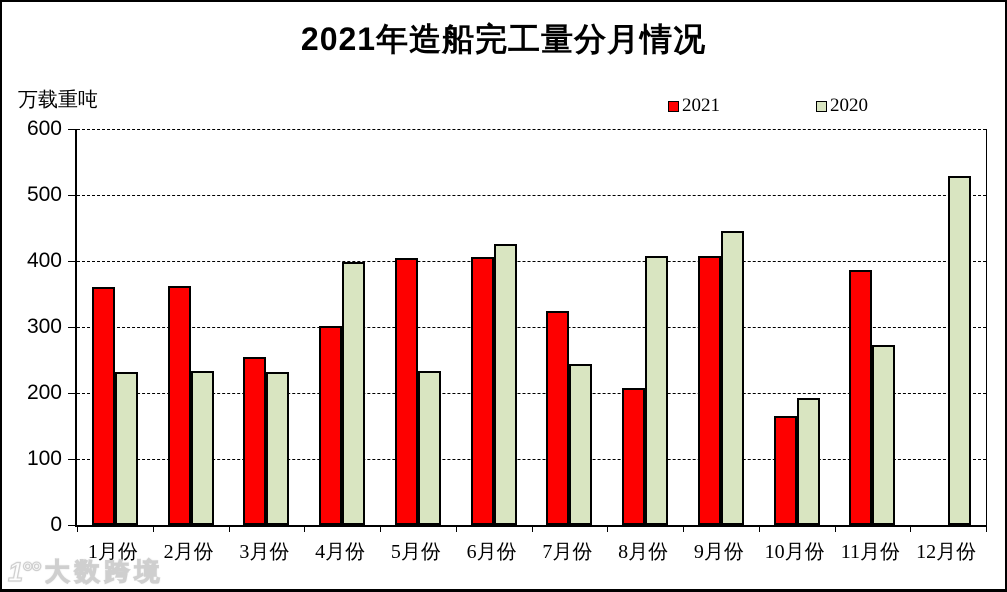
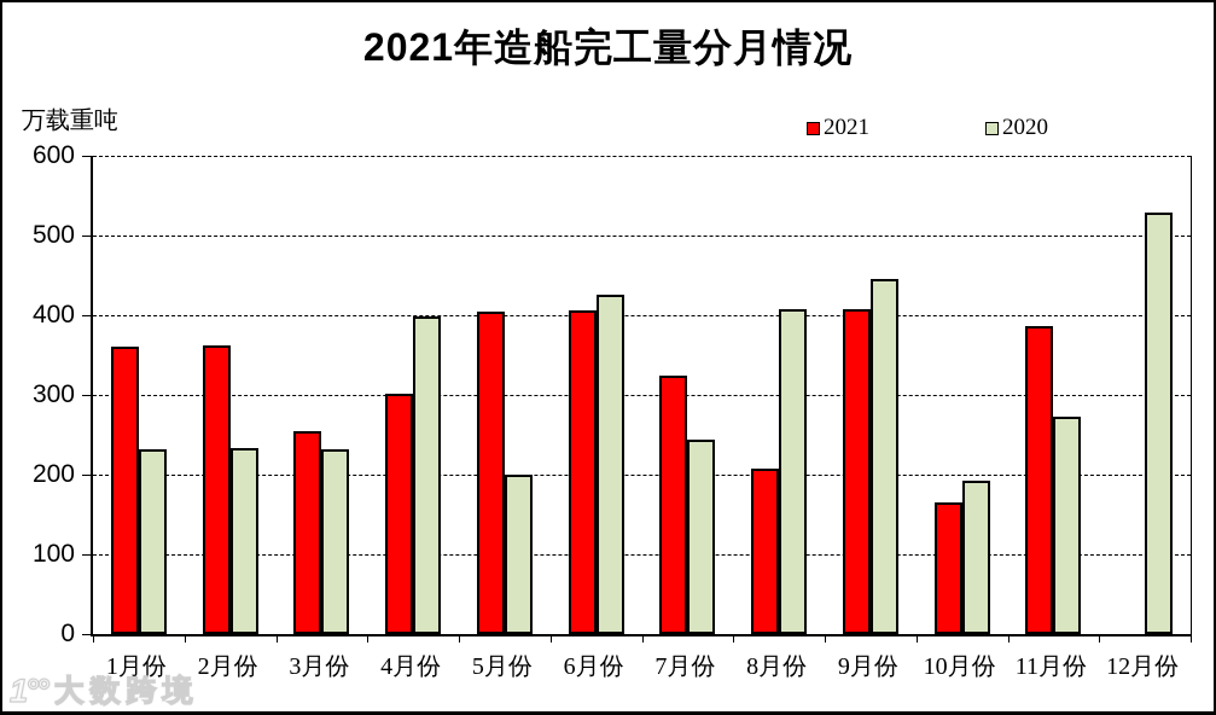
2020/5月份: 230 -> 200
